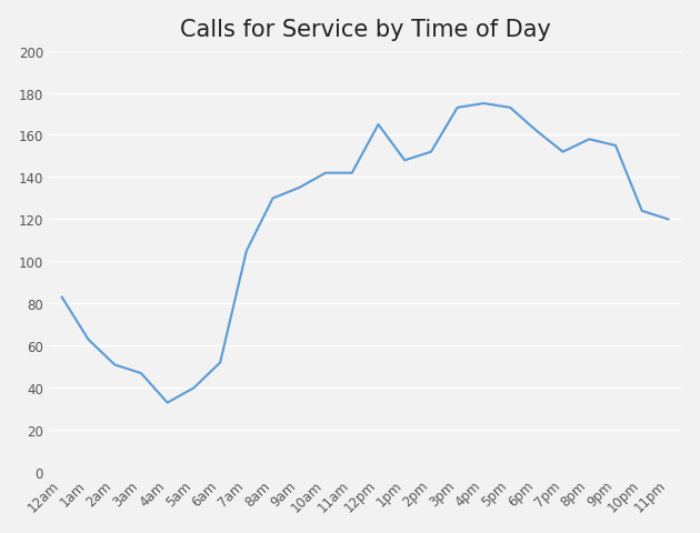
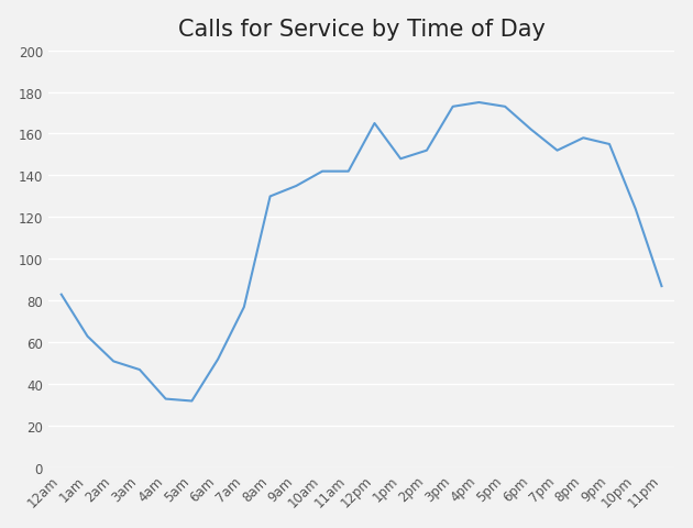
5am: 40 -> 32
7am: 105 -> 77
11pm: 120 -> 87
